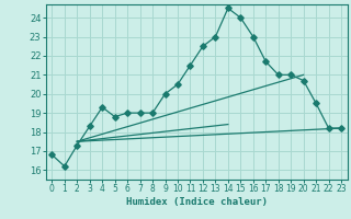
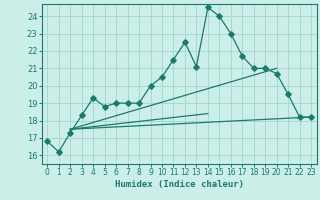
13: 23.0 -> 21.1
